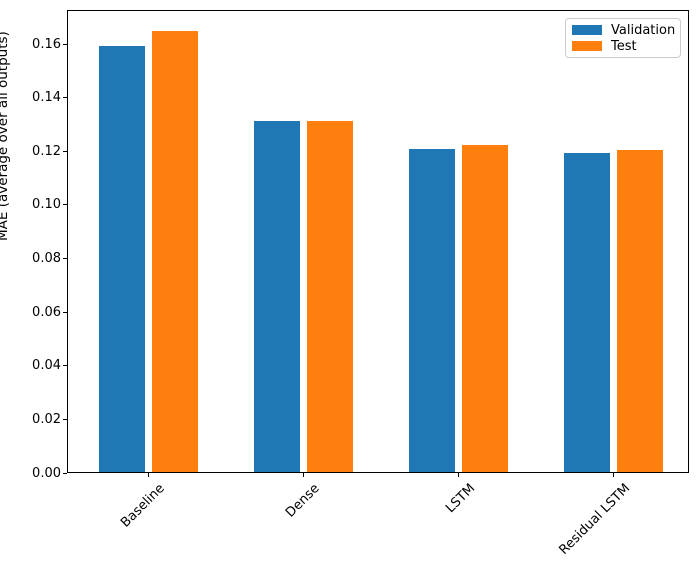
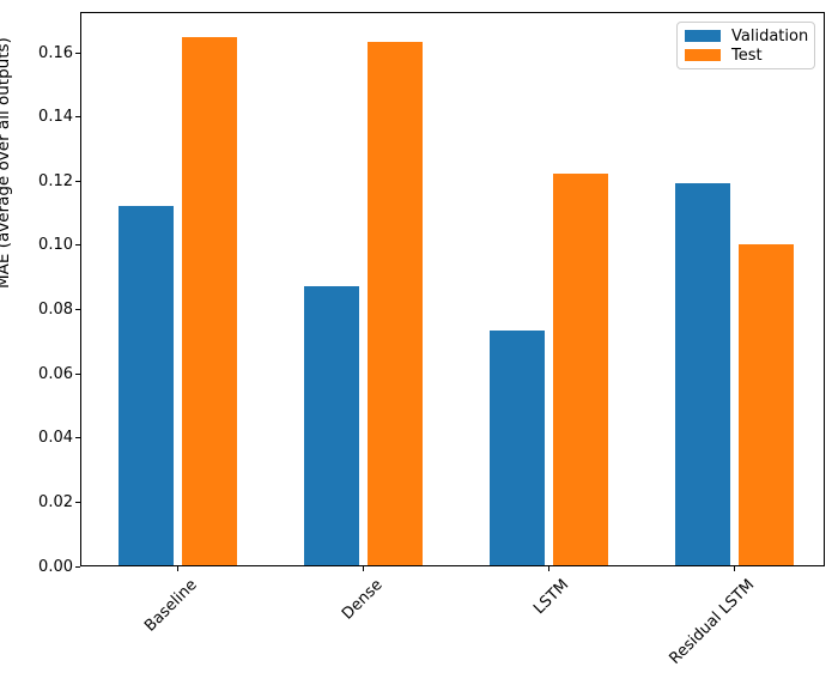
Validation/Baseline: 0.159 -> 0.112
Validation/Dense: 0.131 -> 0.087
Test/Dense: 0.131 -> 0.163
Validation/LSTM: 0.120 -> 0.073
Test/Residual LSTM: 0.120 -> 0.100
